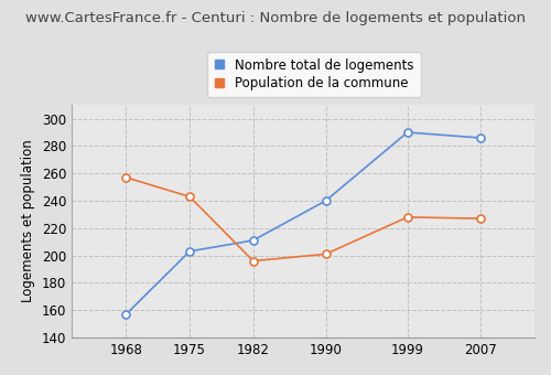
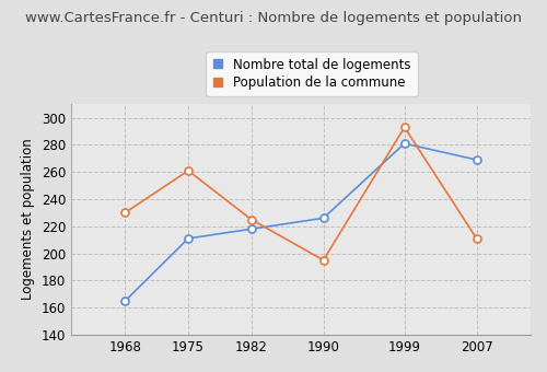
Nombre total de logements/1968: 157 -> 165
Population de la commune/1968: 257 -> 230
Nombre total de logements/1975: 203 -> 211
Population de la commune/1975: 243 -> 261
Nombre total de logements/1982: 211 -> 218
Population de la commune/1982: 196 -> 225
Nombre total de logements/1990: 240 -> 226
Population de la commune/1990: 201 -> 195
Nombre total de logements/1999: 290 -> 281
Population de la commune/1999: 228 -> 293
Nombre total de logements/2007: 286 -> 269
Population de la commune/2007: 227 -> 211
